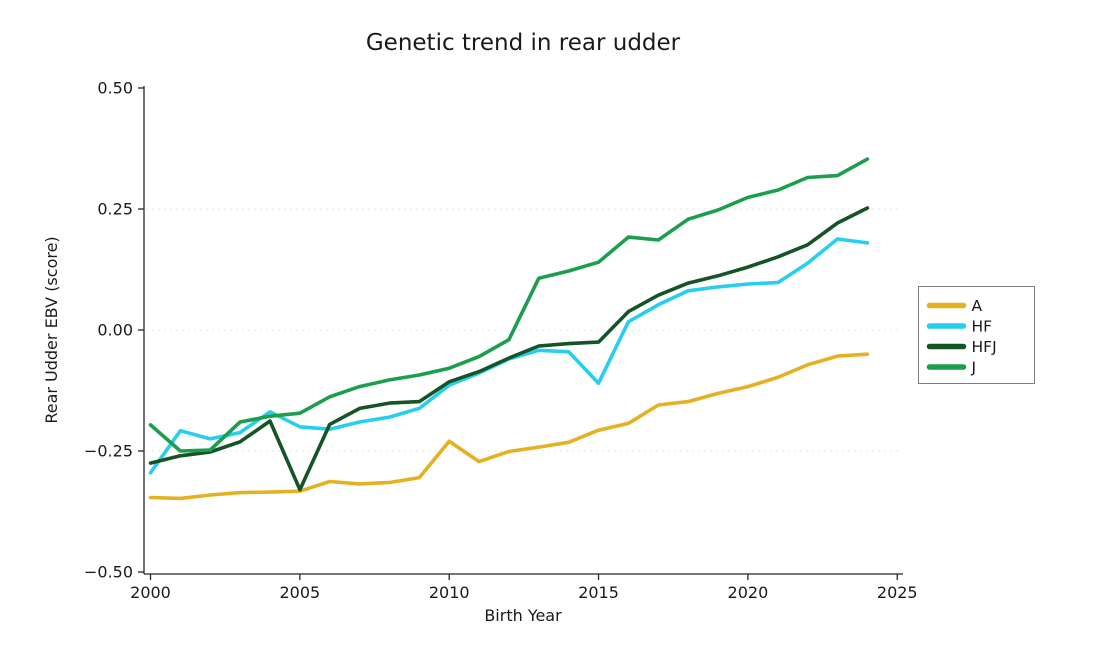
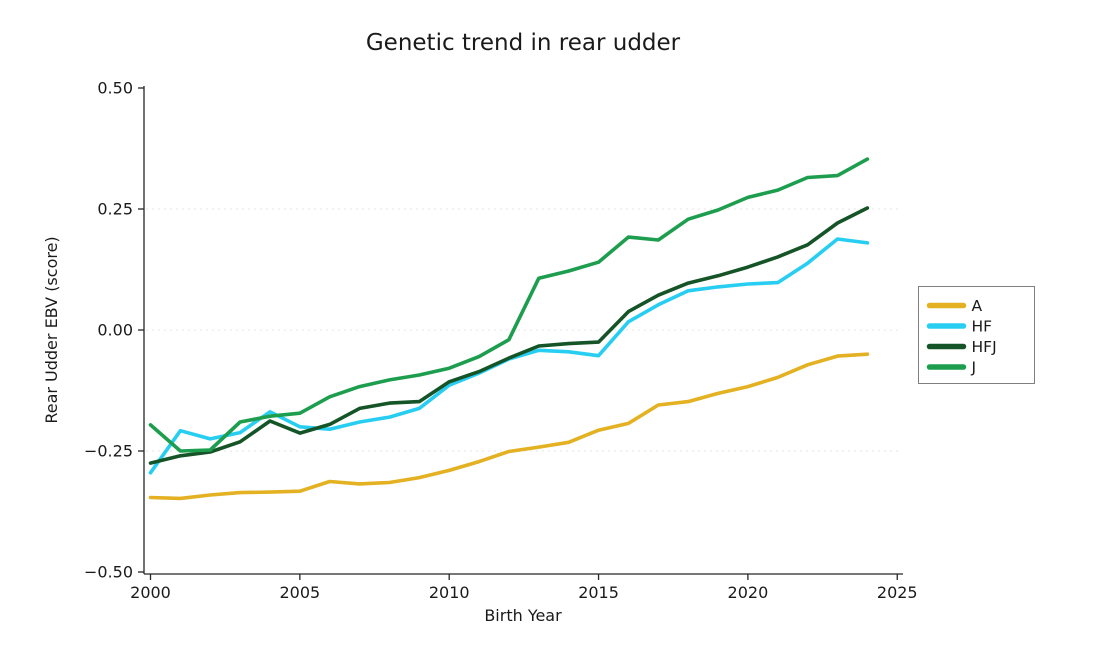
HFJ/2005: -0.33 -> -0.21
A/2010: -0.23 -> -0.29
HF/2015: -0.11 -> -0.05
